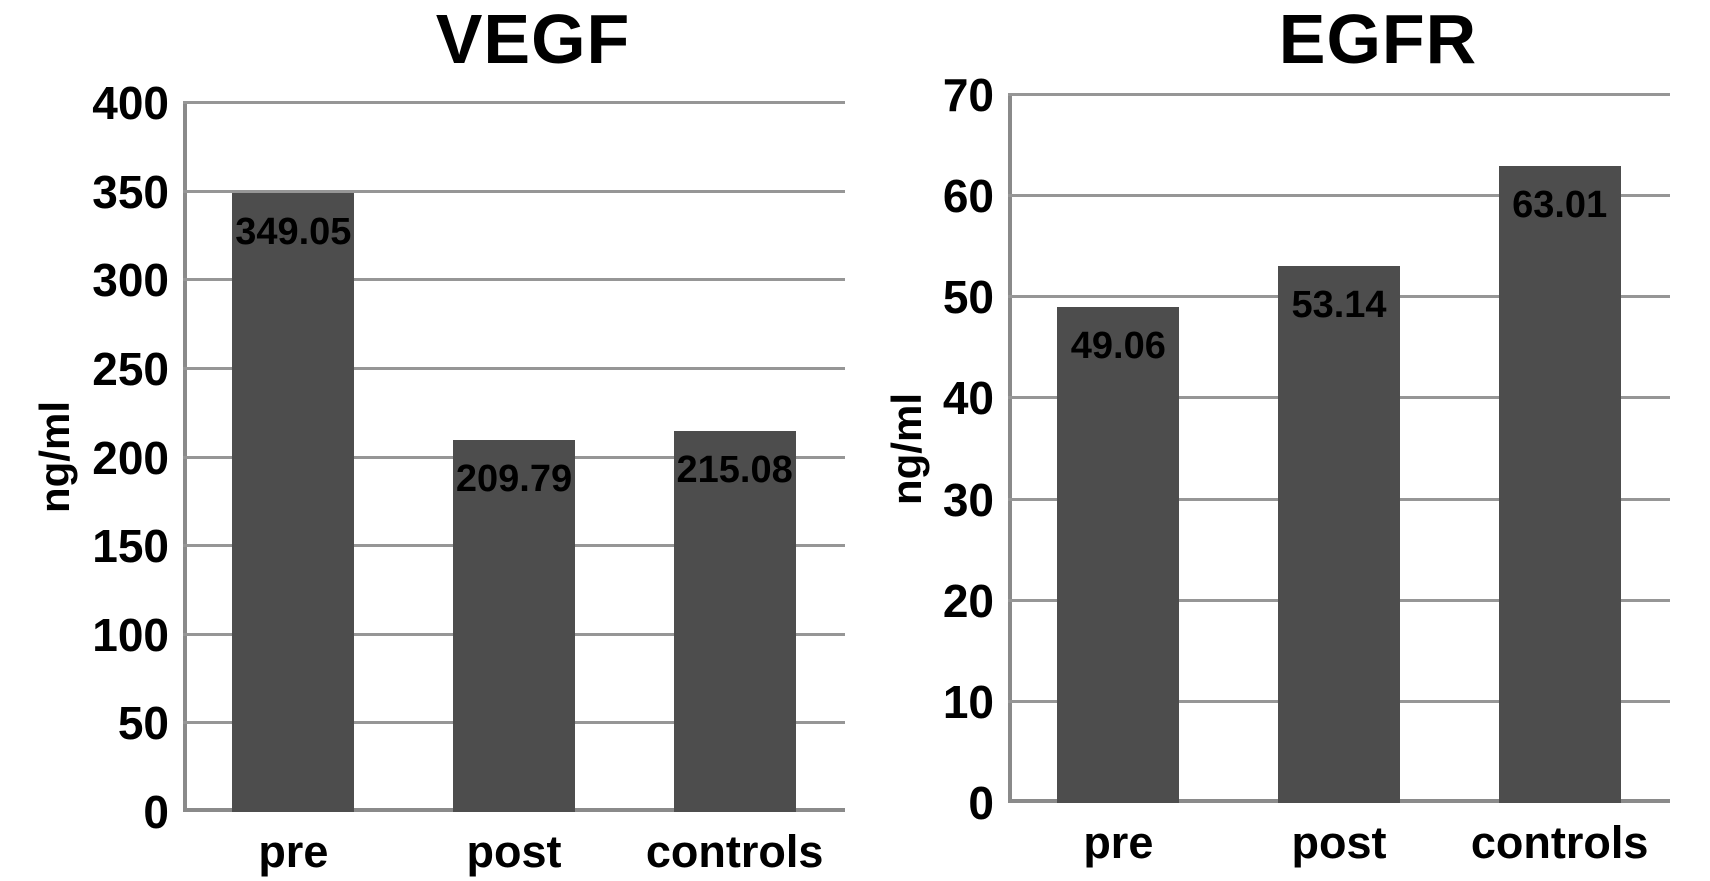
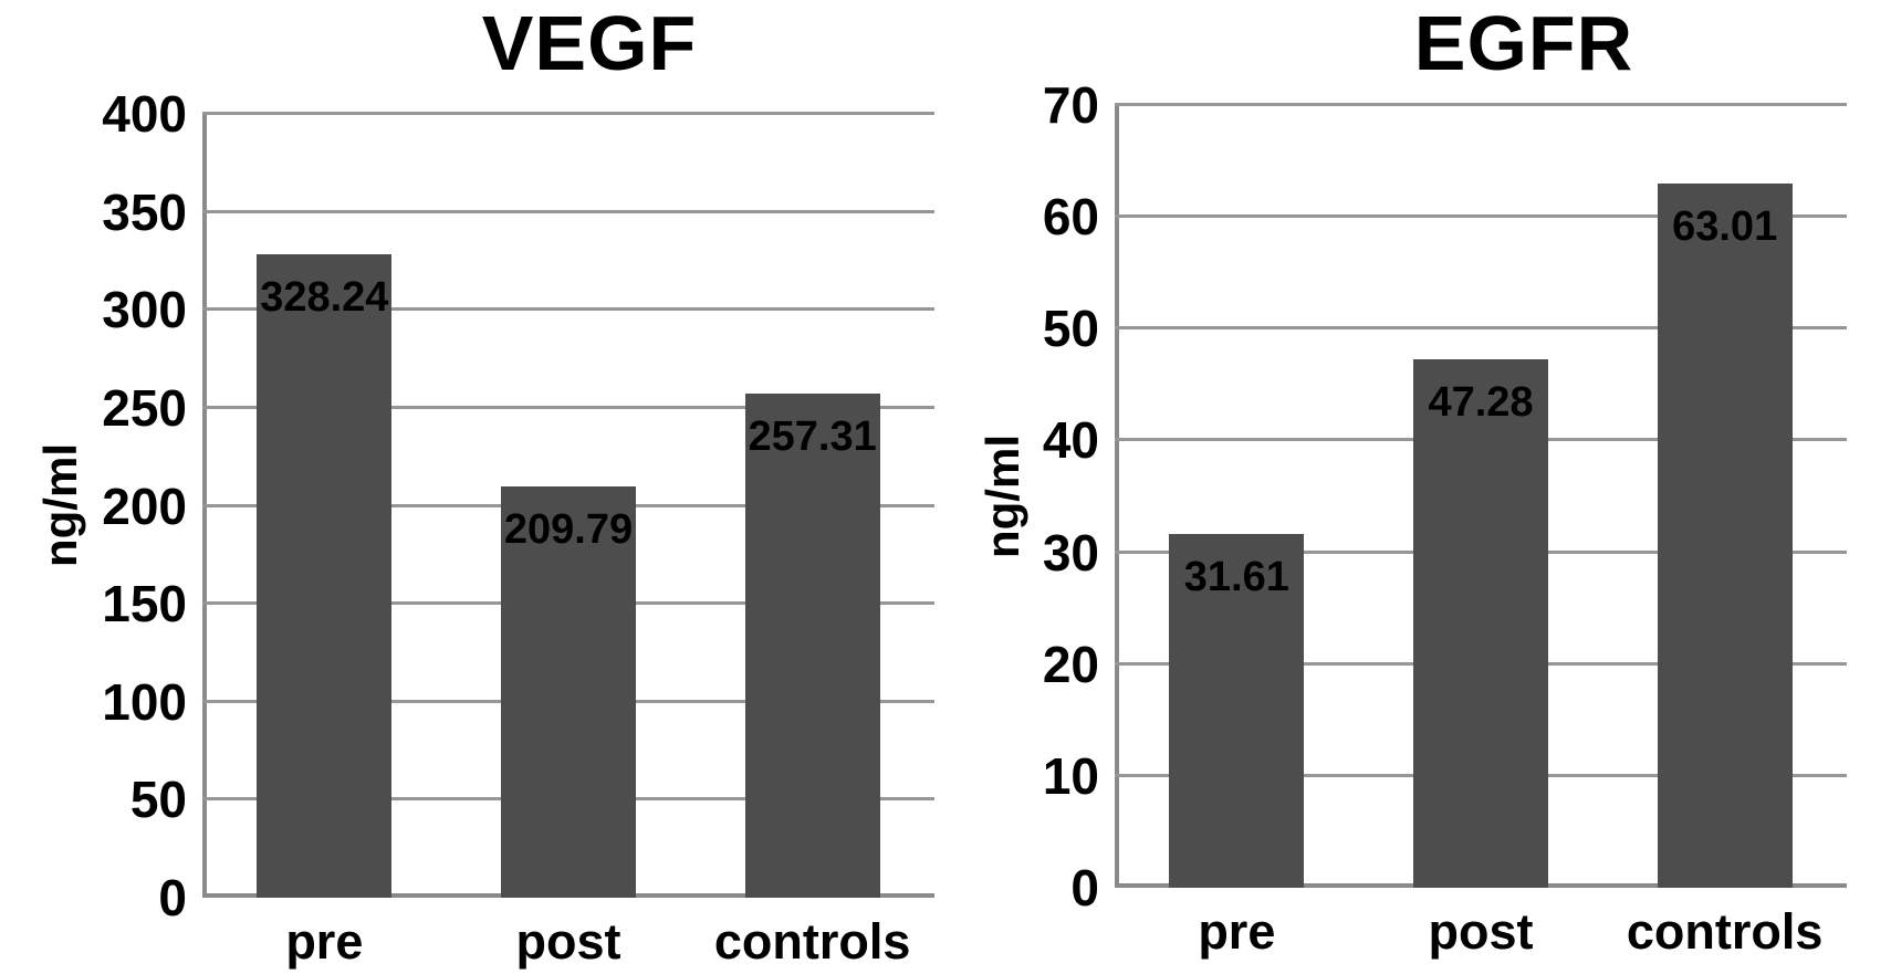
VEGF/pre: 349.05 -> 328.24
VEGF/controls: 215.08 -> 257.31
EGFR/pre: 49.06 -> 31.61
EGFR/post: 53.14 -> 47.28
